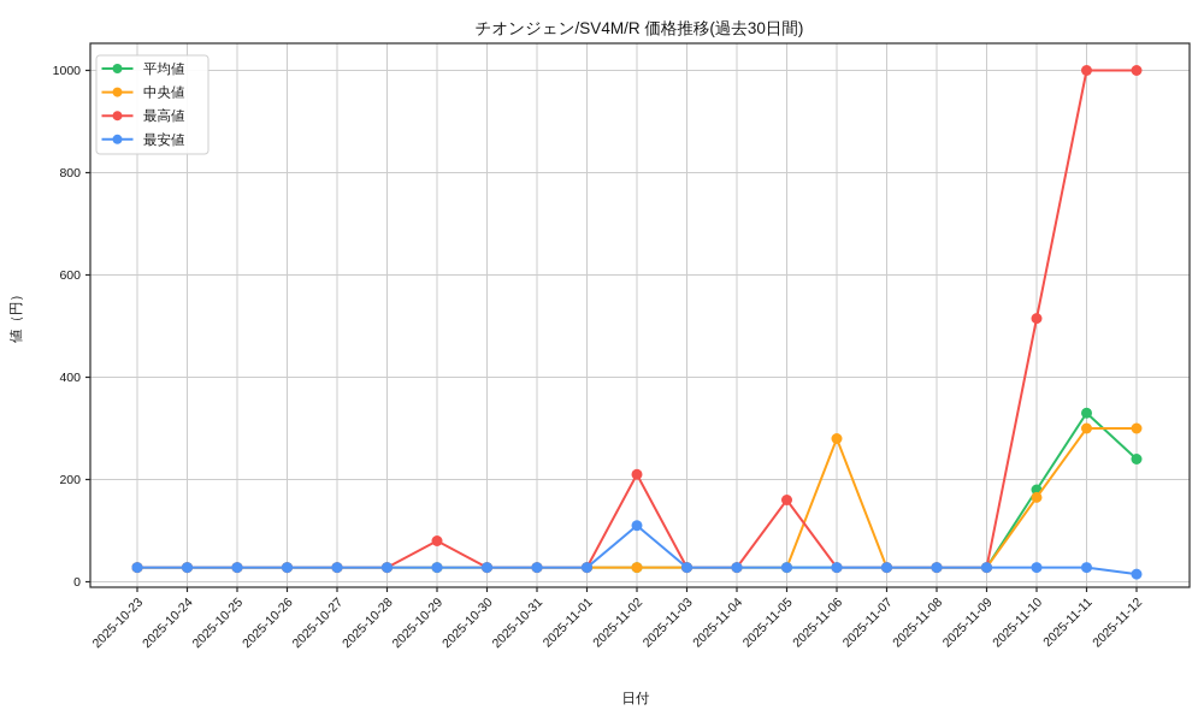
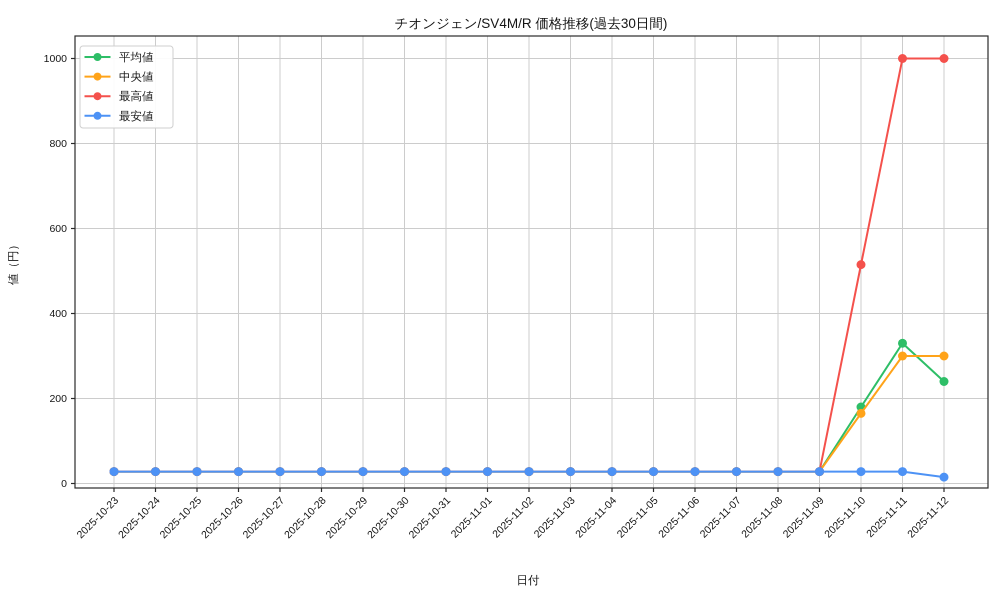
最高値/2025-10-29: 80 -> 30
最高値/2025-11-02: 210 -> 30
最安値/2025-11-02: 110 -> 30
最高値/2025-11-05: 160 -> 30
中央値/2025-11-06: 280 -> 30
